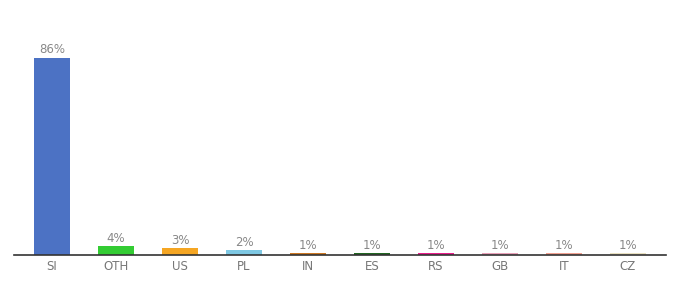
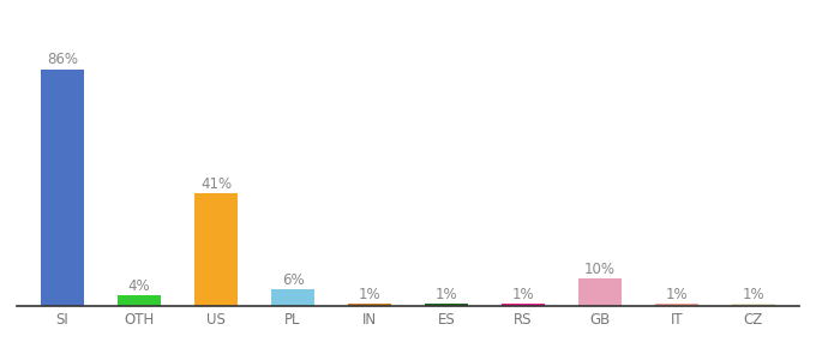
US: 3% -> 41%
PL: 2% -> 6%
GB: 1% -> 10%
